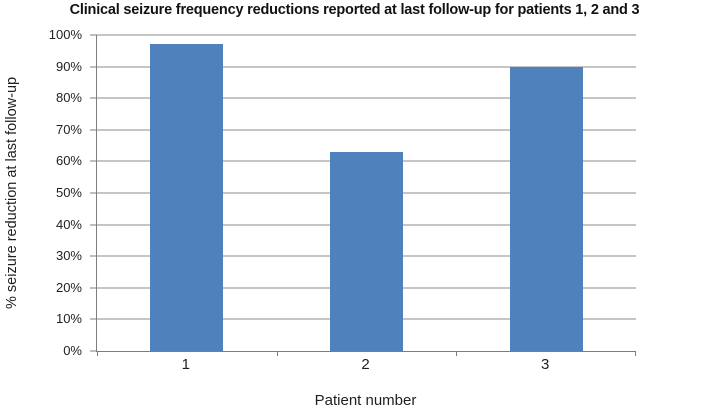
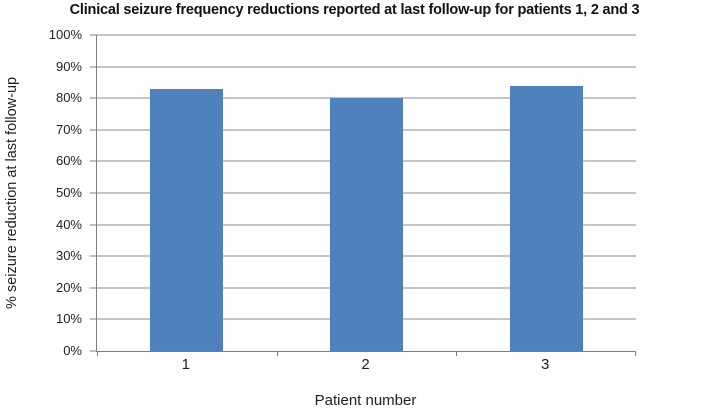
1: 97% -> 83%
2: 63% -> 80%
3: 90% -> 84%
